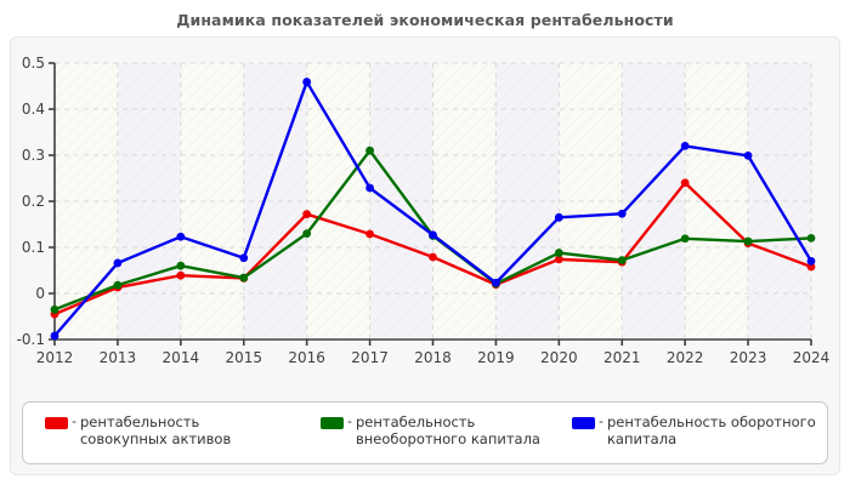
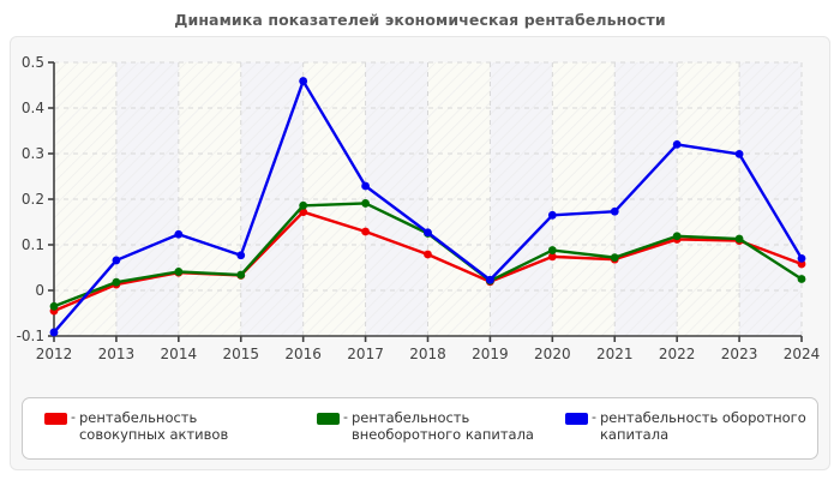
рентабельность внеоборотного капитала/2014: 0.06 -> 0.04
рентабельность внеоборотного капитала/2016: 0.13 -> 0.19
рентабельность внеоборотного капитала/2017: 0.31 -> 0.19
рентабельность совокупных активов/2022: 0.24 -> 0.11
рентабельность внеоборотного капитала/2024: 0.12 -> 0.03
